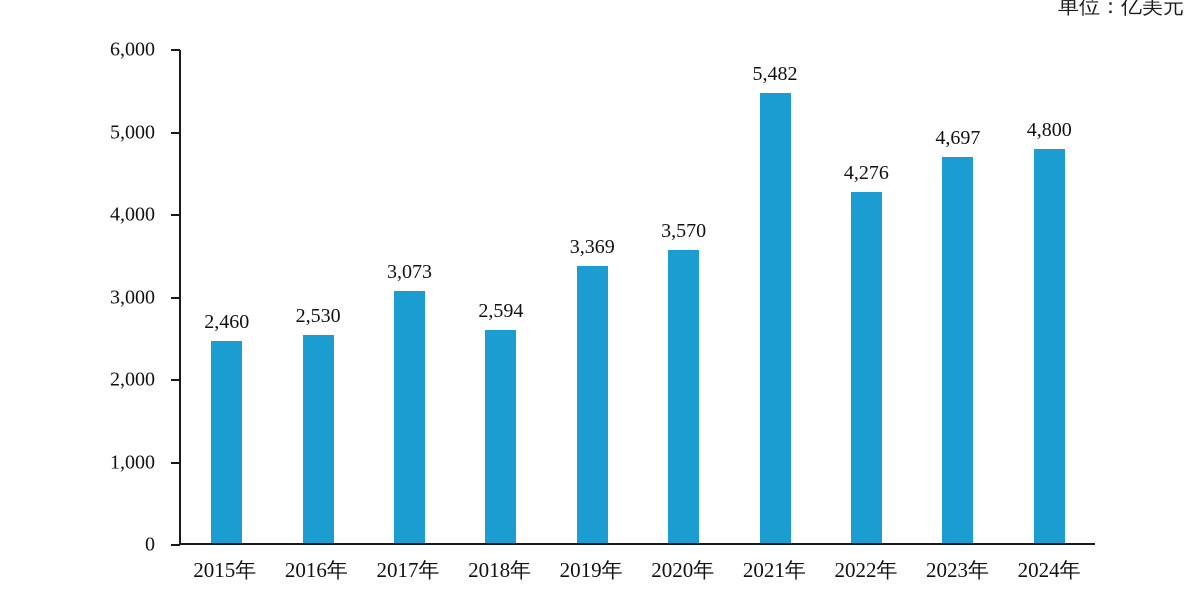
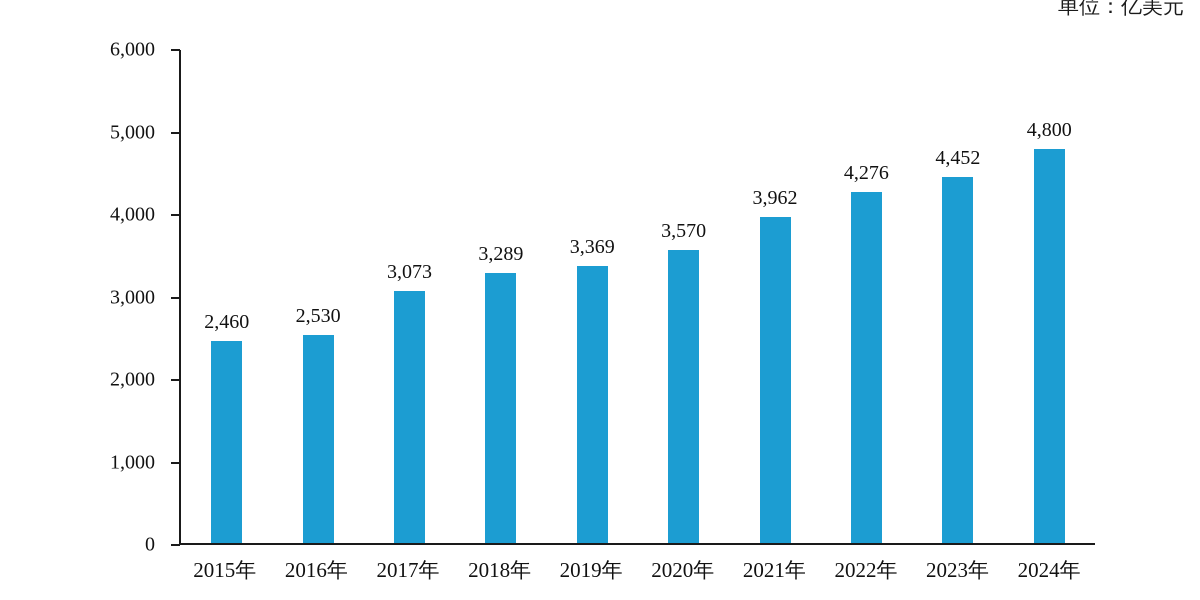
2018年: 2,594 -> 3,289
2021年: 5,482 -> 3,962
2023年: 4,697 -> 4,452
